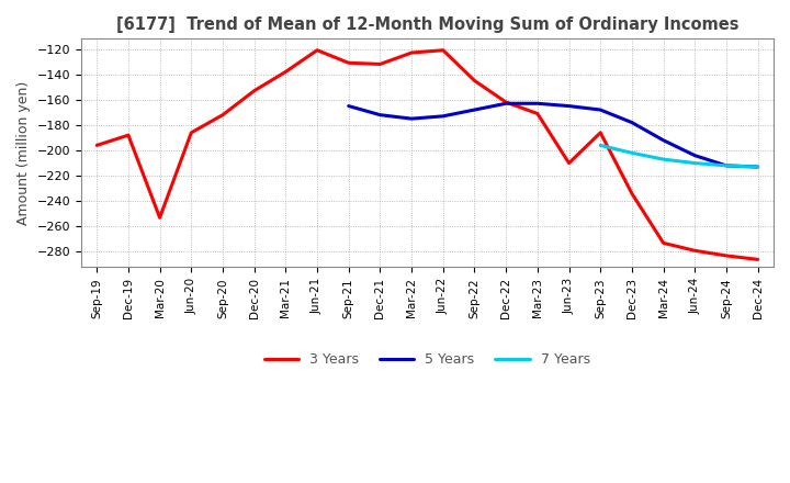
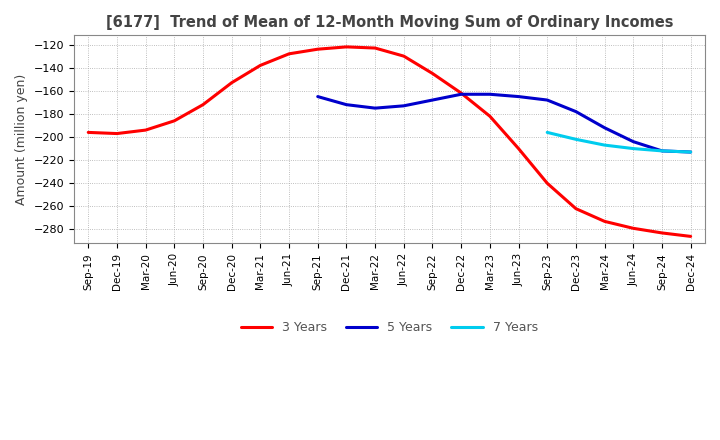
3 Years/Dec-19: -188 -> -197
3 Years/Mar-20: -253 -> -194
3 Years/Jun-21: -121 -> -128
3 Years/Sep-21: -131 -> -124
3 Years/Dec-21: -132 -> -122
3 Years/Jun-22: -121 -> -130
3 Years/Mar-23: -171 -> -182
3 Years/Sep-23: -186 -> -240
3 Years/Dec-23: -234 -> -262
